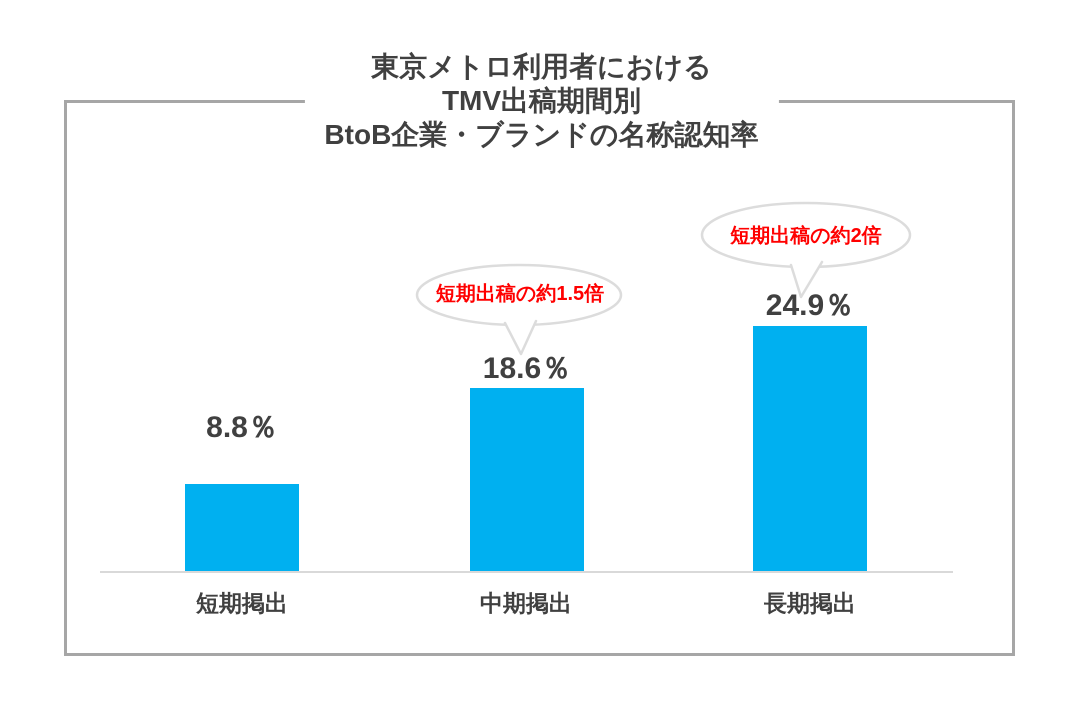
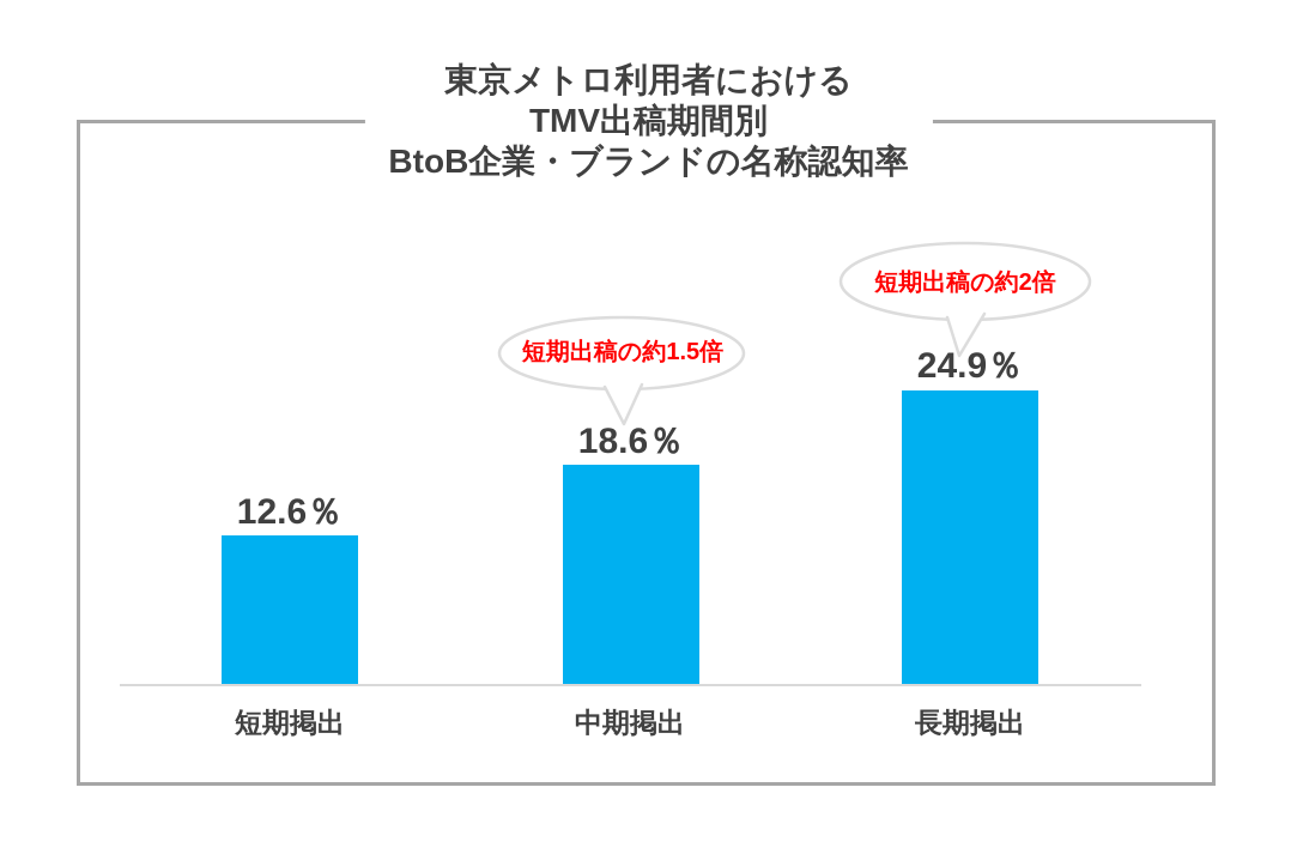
短期掲出: 8.8 -> 12.6
